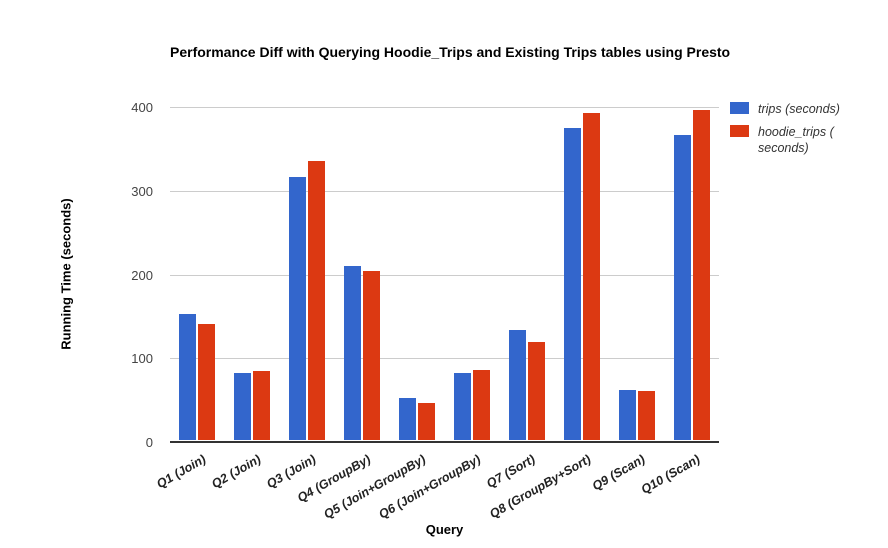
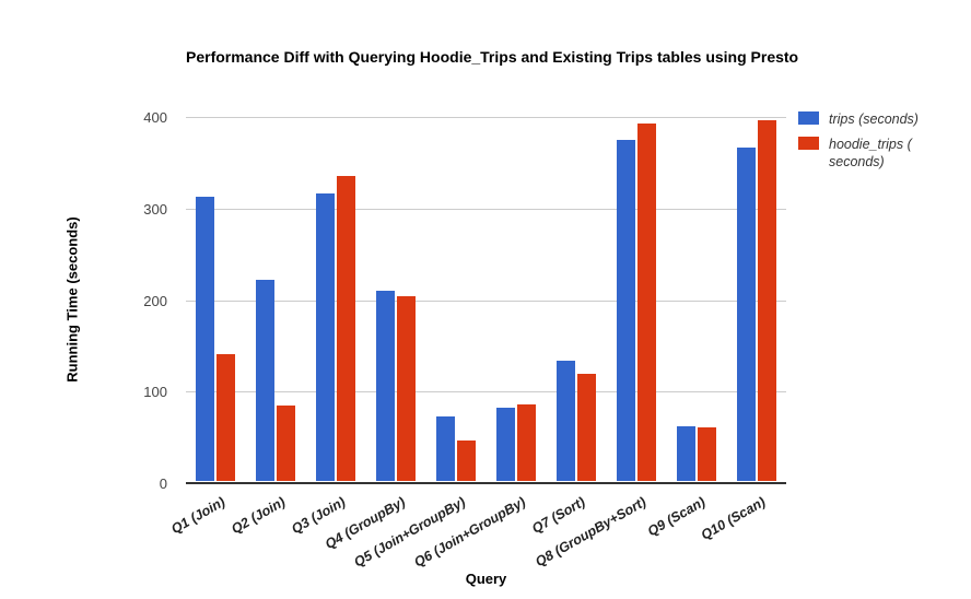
trips (seconds)/Q1 (Join): 150 -> 310
trips (seconds)/Q2 (Join): 80 -> 220
trips (seconds)/Q5 (Join+GroupBy): 50 -> 70
